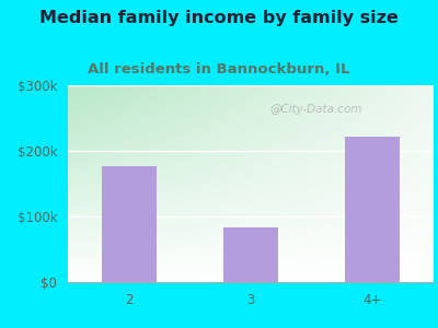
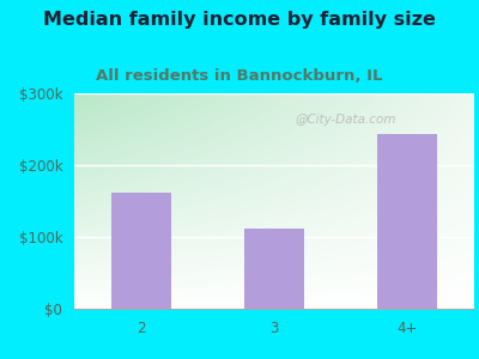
2: $176k -> $162k
3: $84k -> $112k
4+: $222k -> $244k
